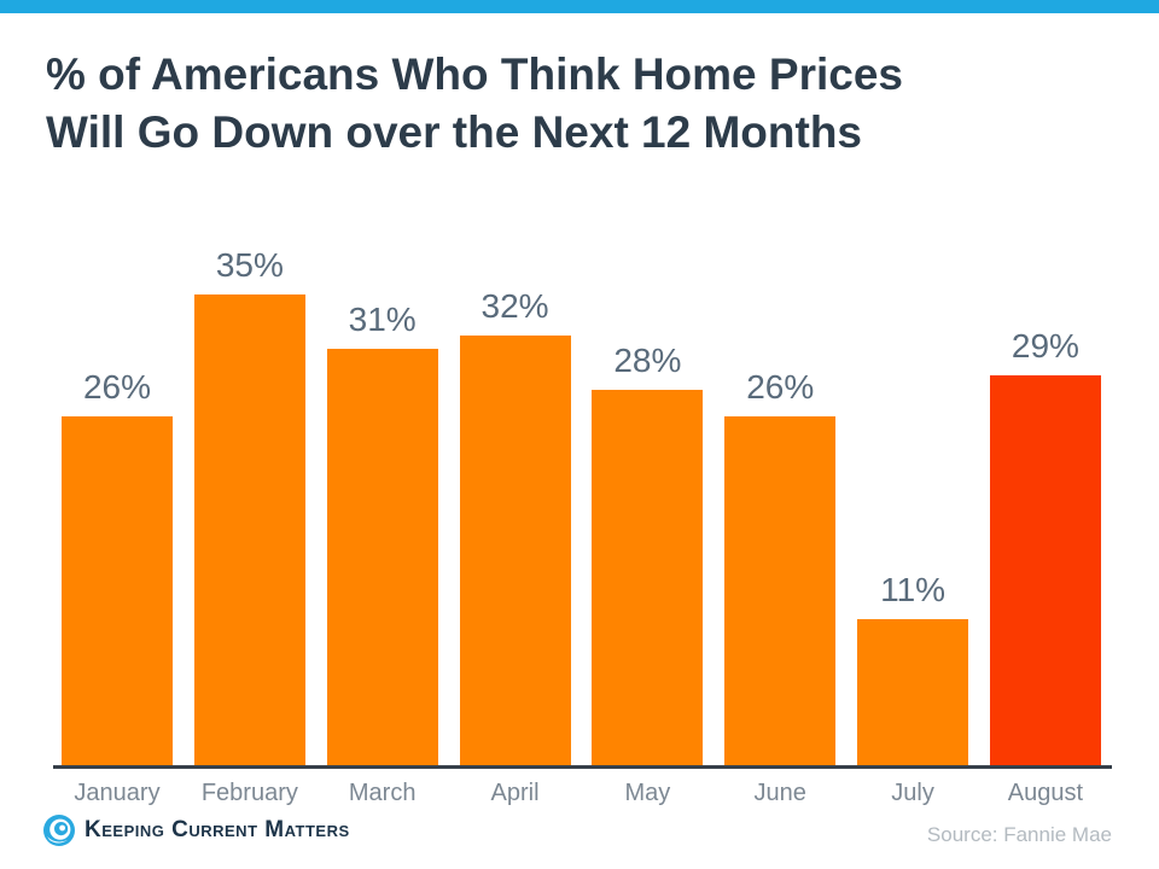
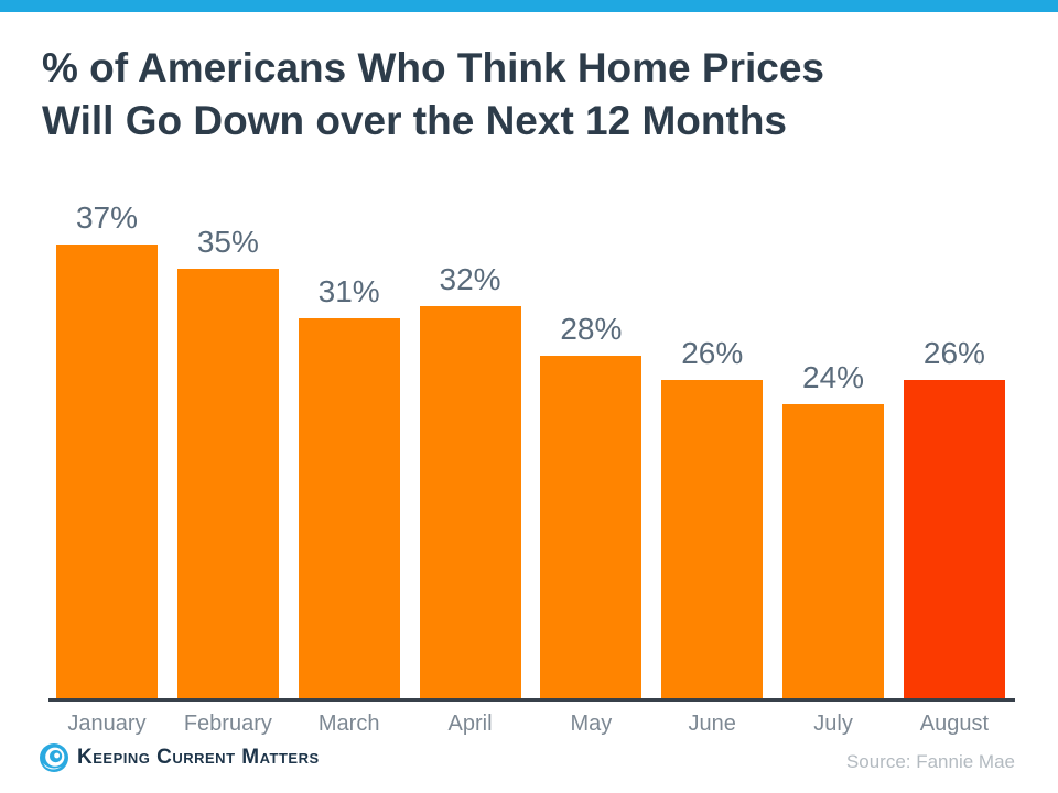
January: 26% -> 37%
July: 11% -> 24%
August: 29% -> 26%
